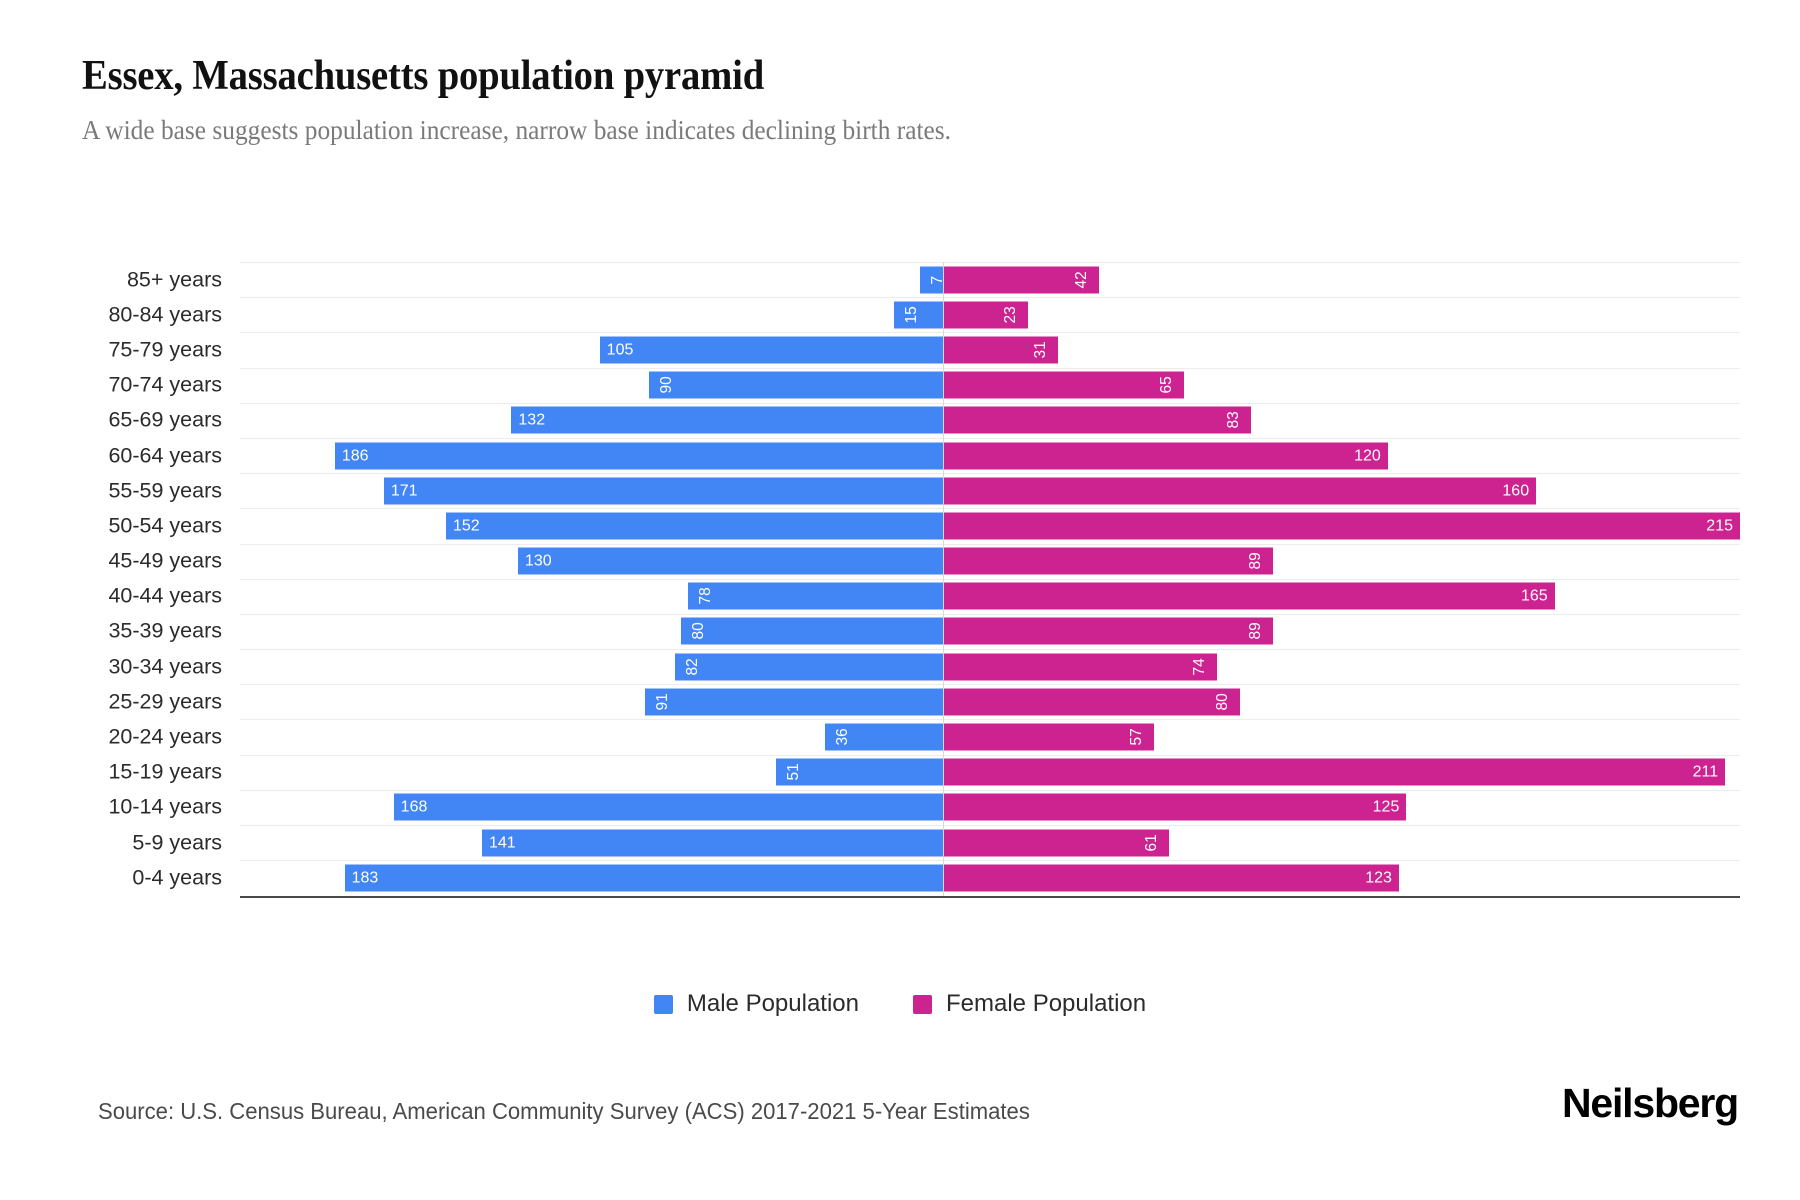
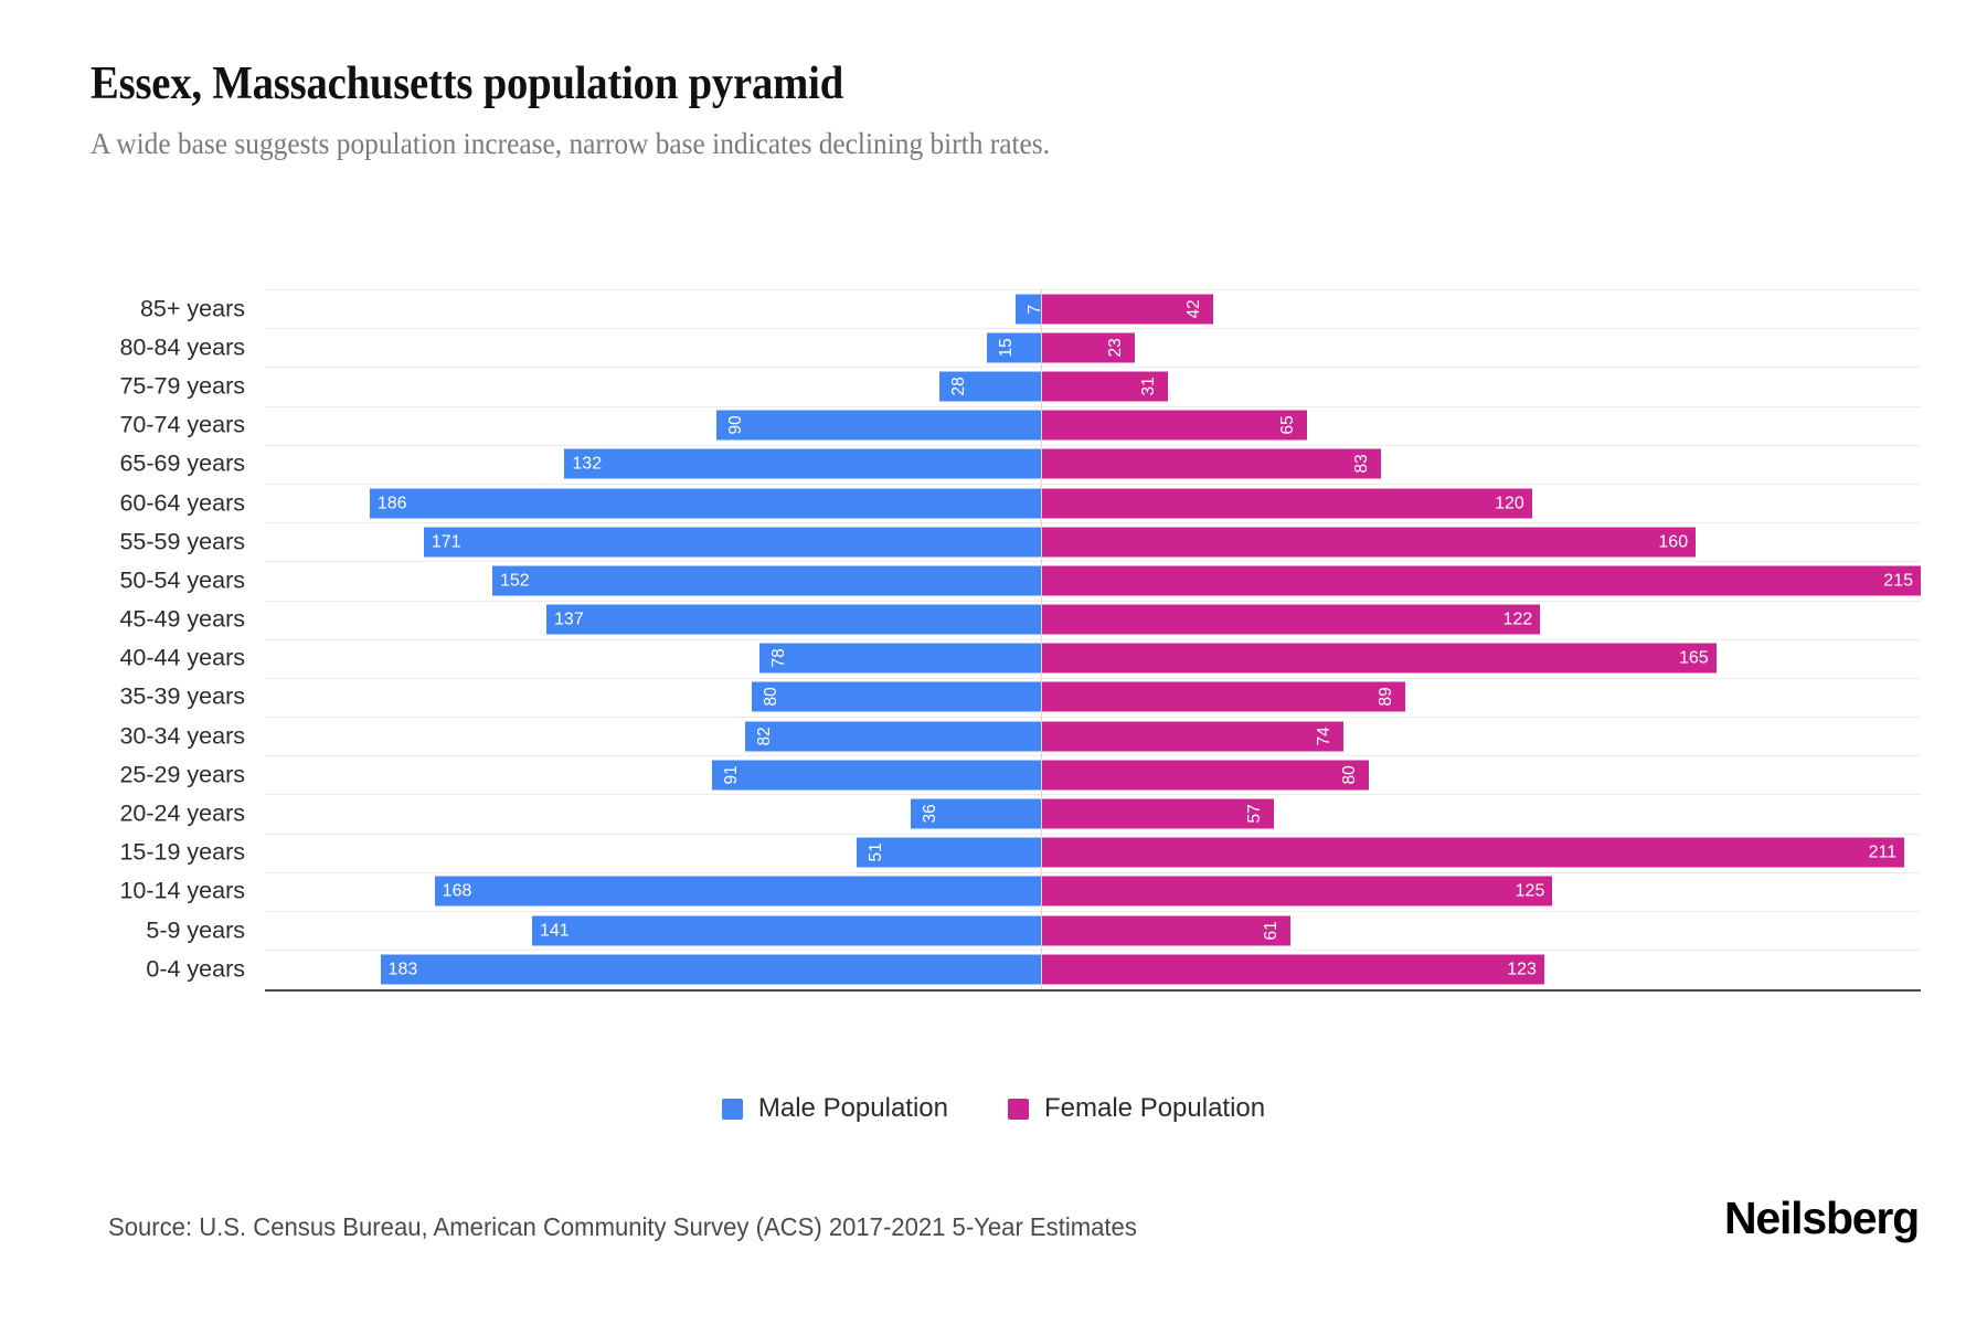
Male Population/75-79 years: 105 -> 28
Male Population/45-49 years: 130 -> 137
Female Population/45-49 years: 89 -> 122
